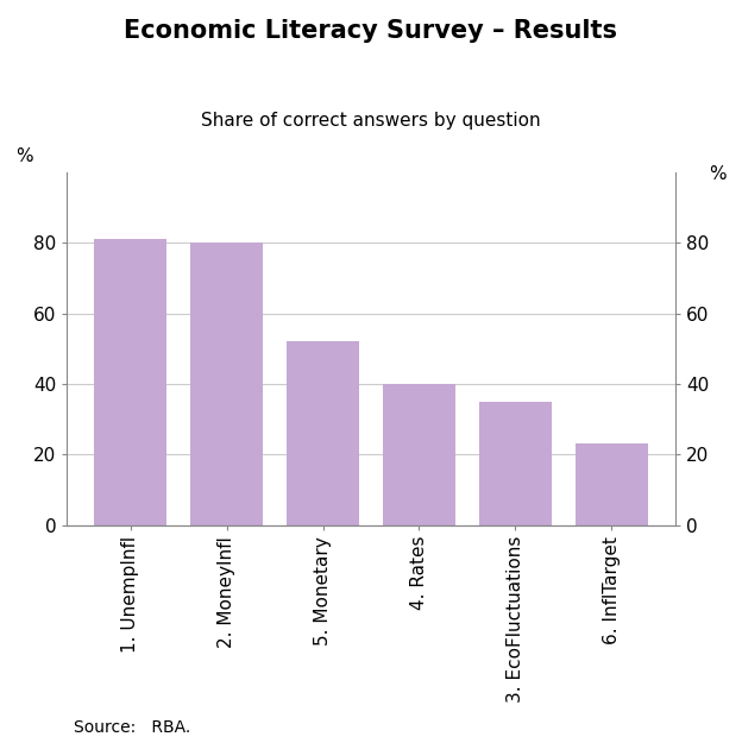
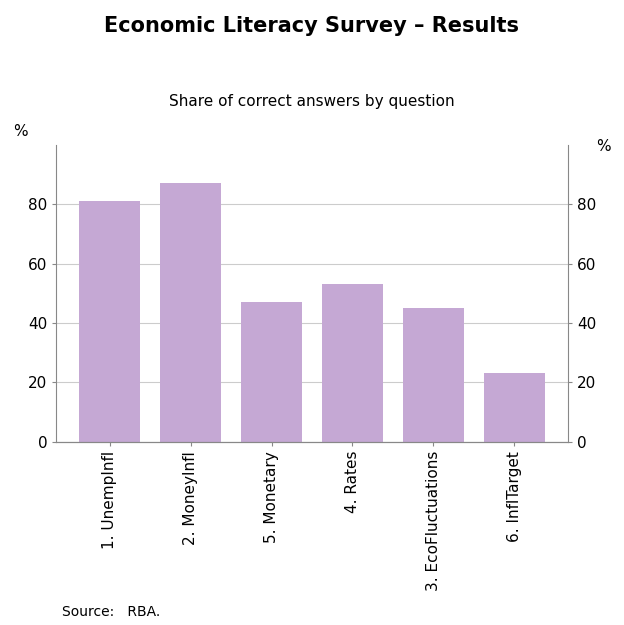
2. MoneyInfl: 80 -> 87
5. Monetary: 52 -> 47
4. Rates: 40 -> 53
3. EcoFluctuations: 35 -> 45
